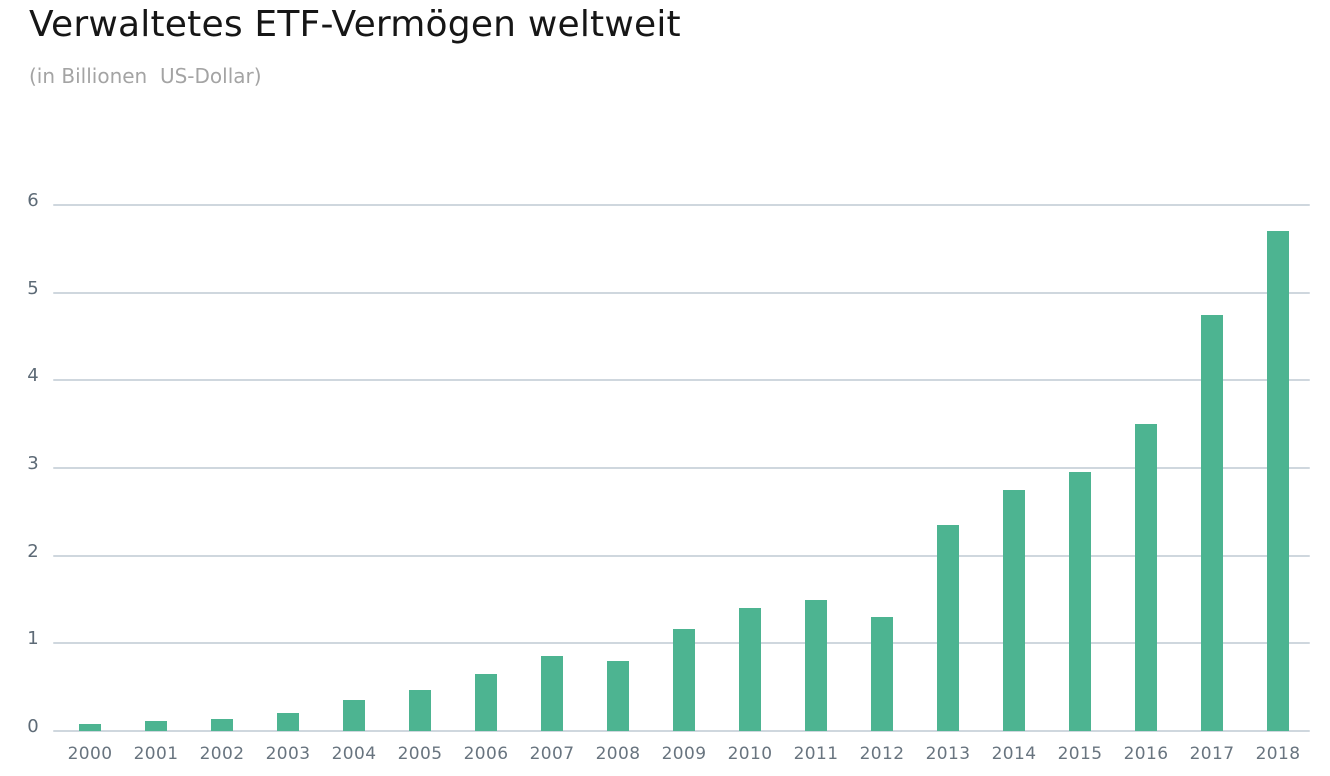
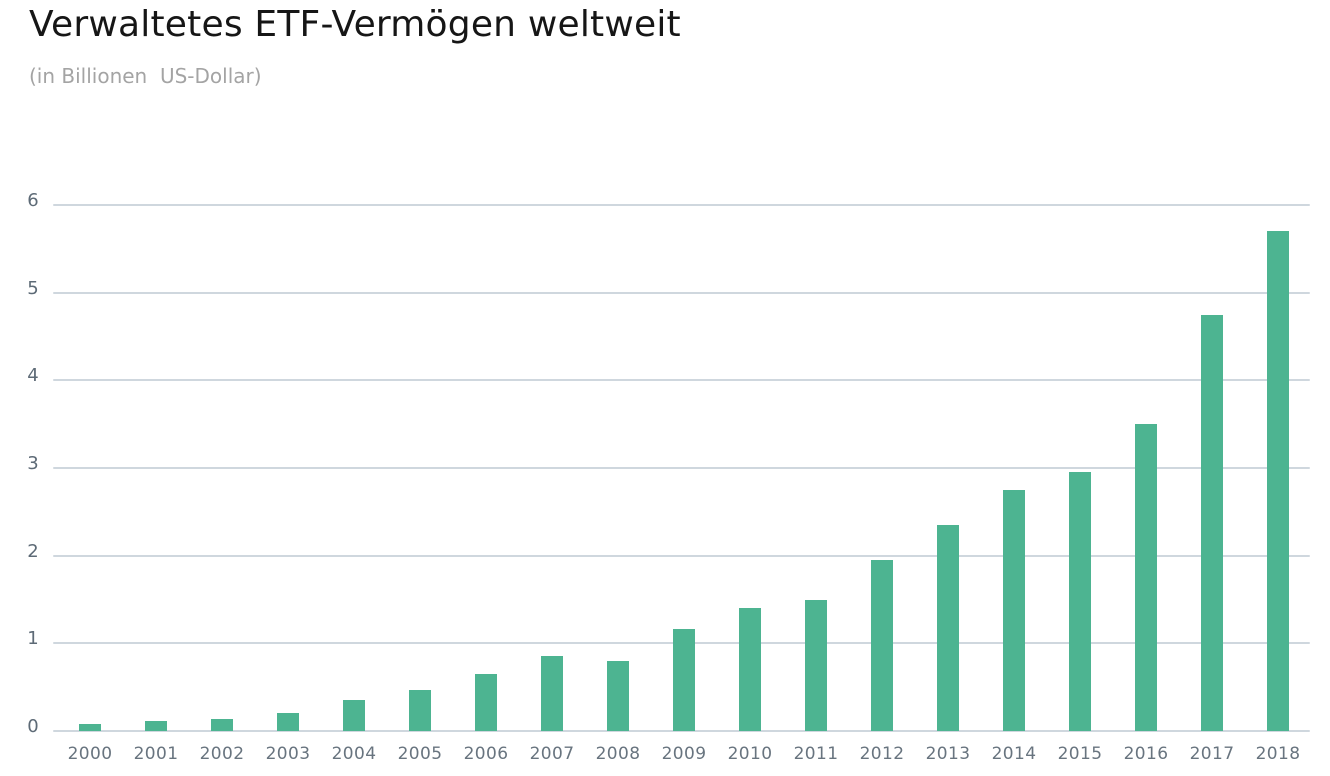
2012: 1.3 -> 1.9
